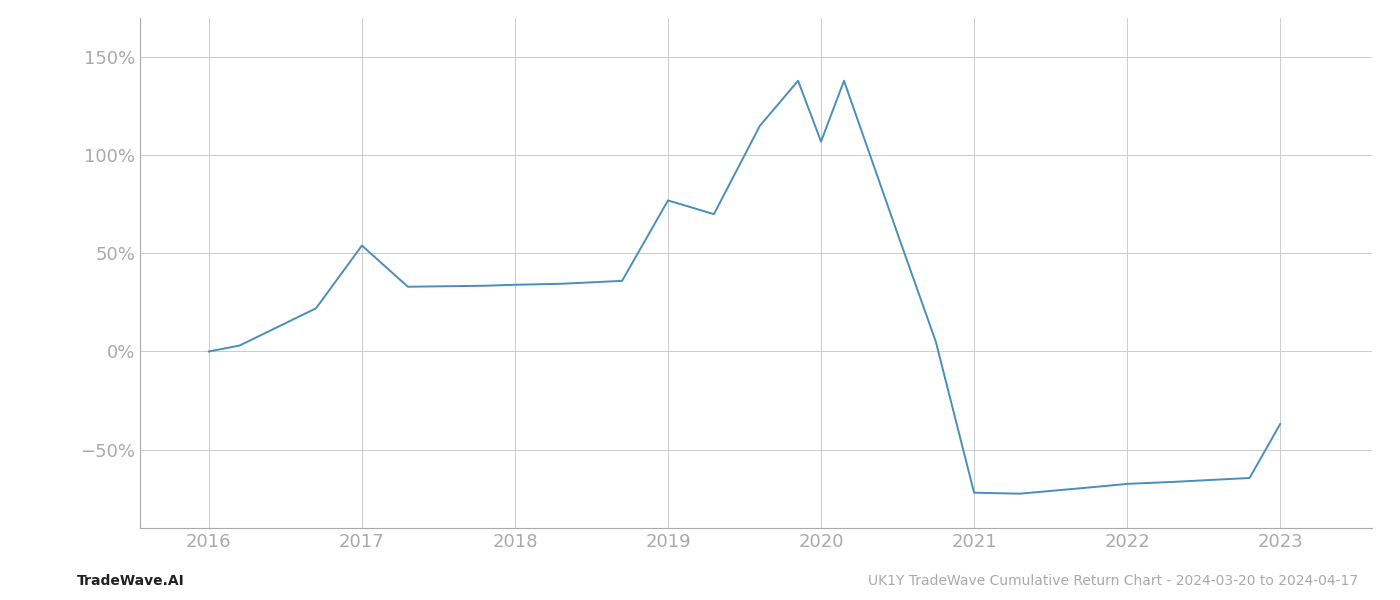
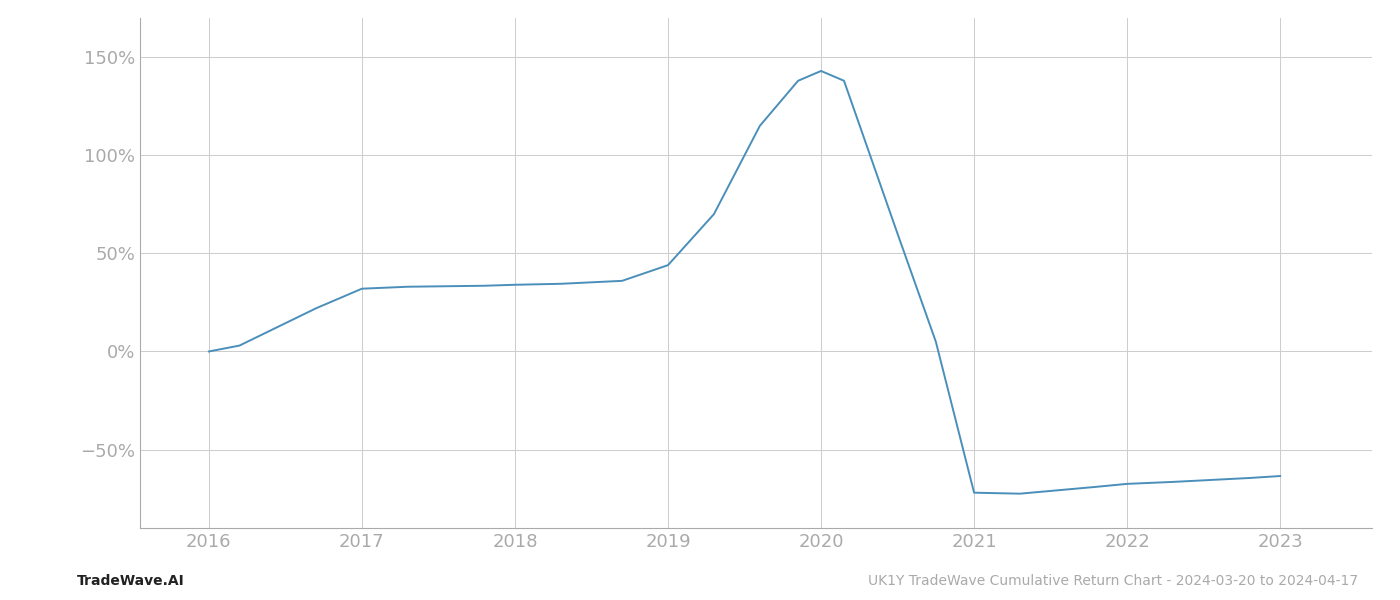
2017: 54% -> 32%
2019: 77% -> 44%
2020: 107% -> 143%
2023: -37% -> -64%
